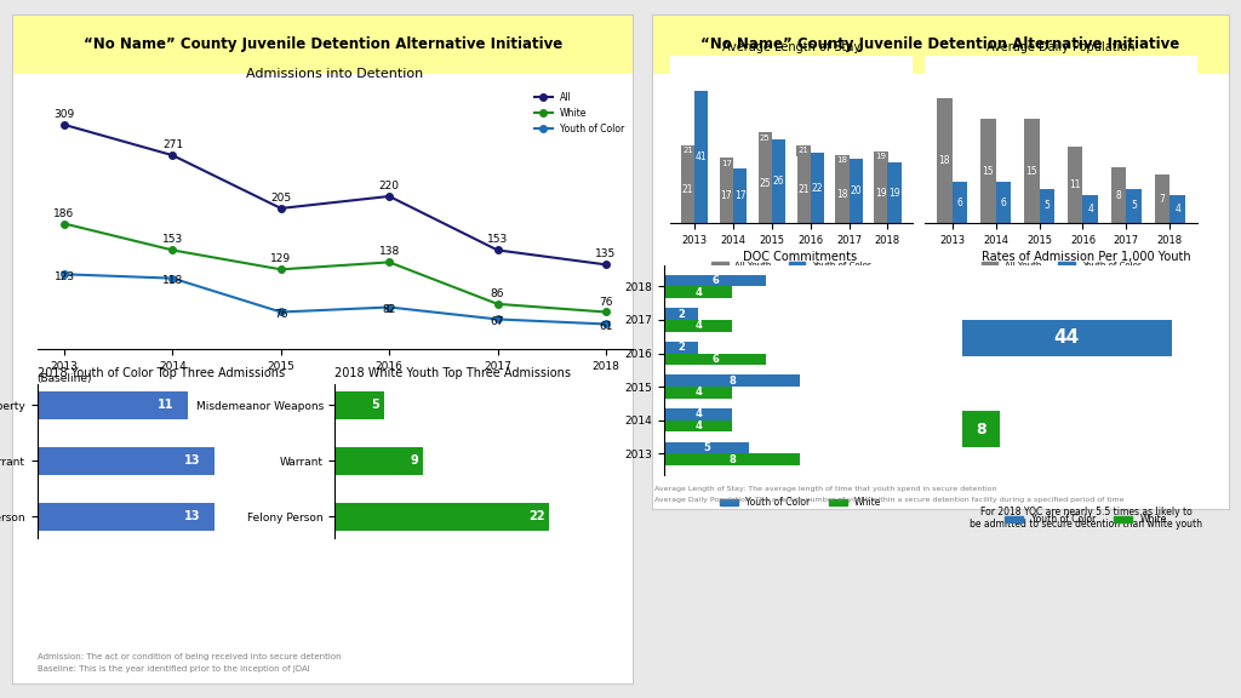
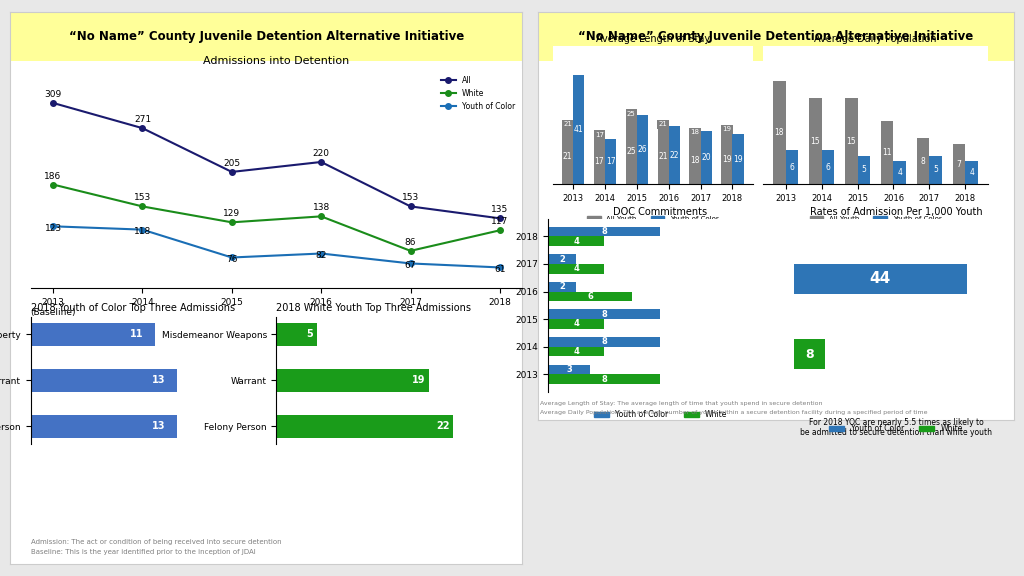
Admissions into Detention/White/2018: 76 -> 117
DOC Commitments/Youth of Color/2018: 6 -> 8
DOC Commitments/Youth of Color/2014: 4 -> 8
DOC Commitments/Youth of Color/2013: 5 -> 3
2018 White Youth Top Three Admissions/Warrant: 9 -> 19
